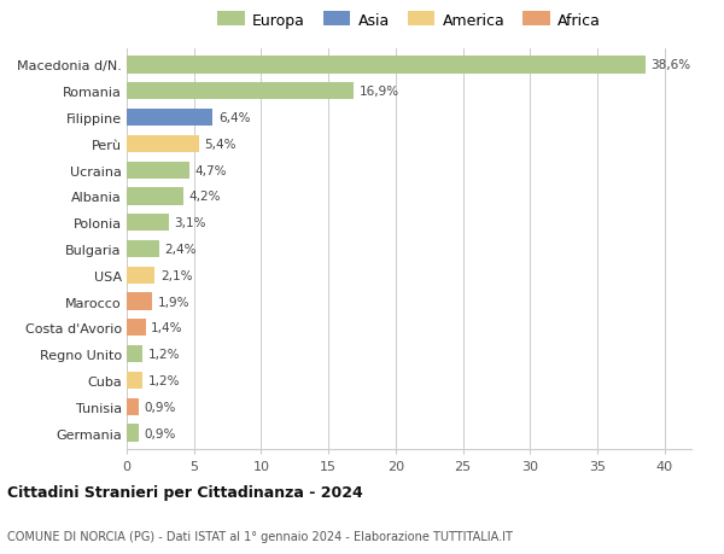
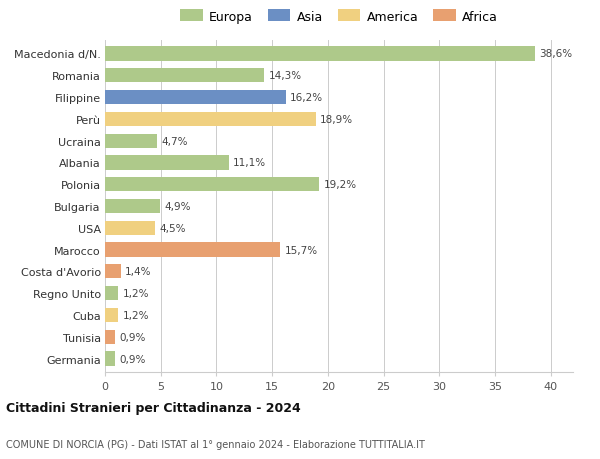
Romania: 16,9% -> 14,3%
Filippine: 6,4% -> 16,2%
Perù: 5,4% -> 18,9%
Albania: 4,2% -> 11,1%
Polonia: 3,1% -> 19,2%
Bulgaria: 2,4% -> 4,9%
USA: 2,1% -> 4,5%
Marocco: 1,9% -> 15,7%
